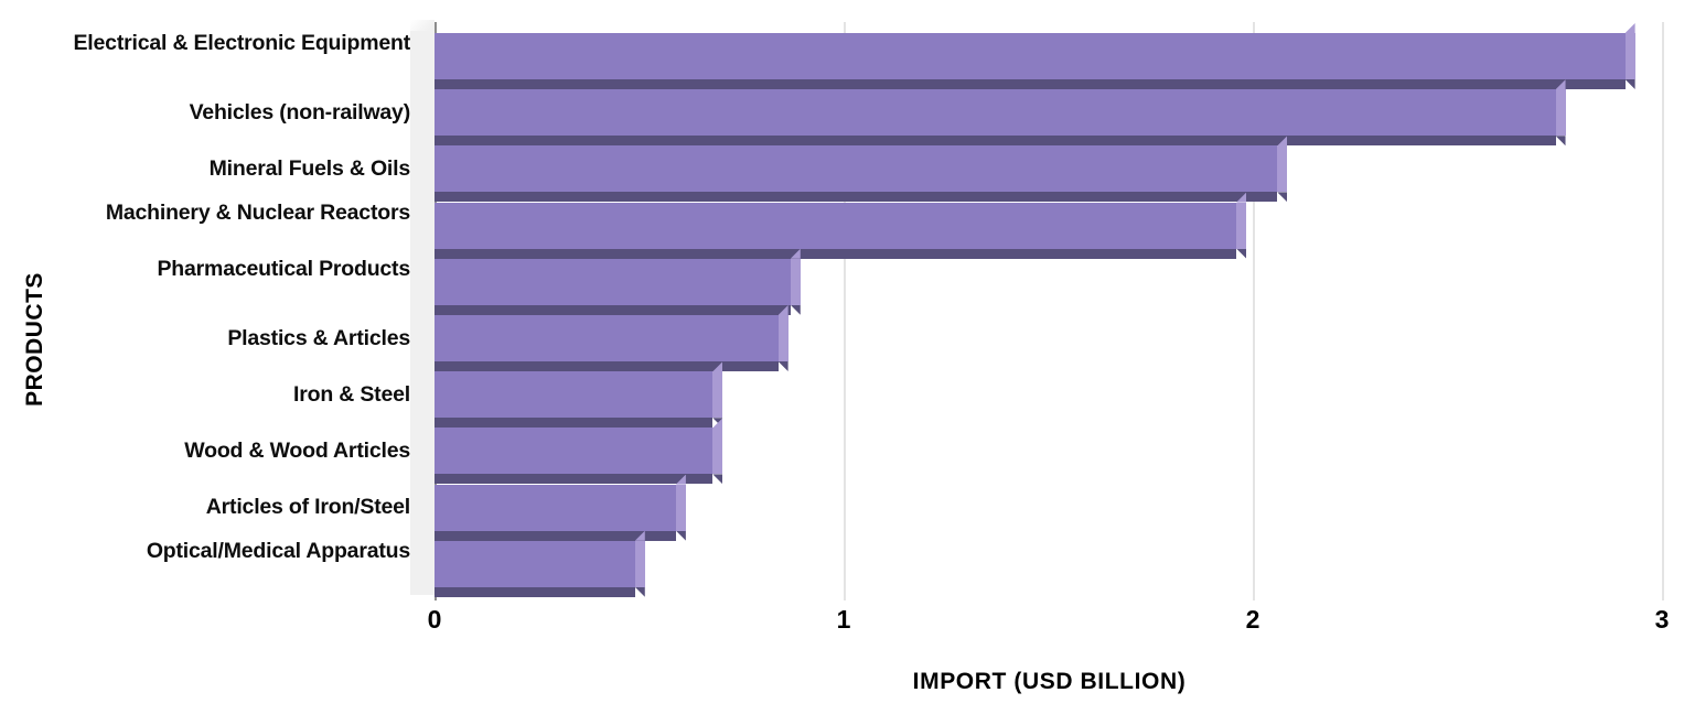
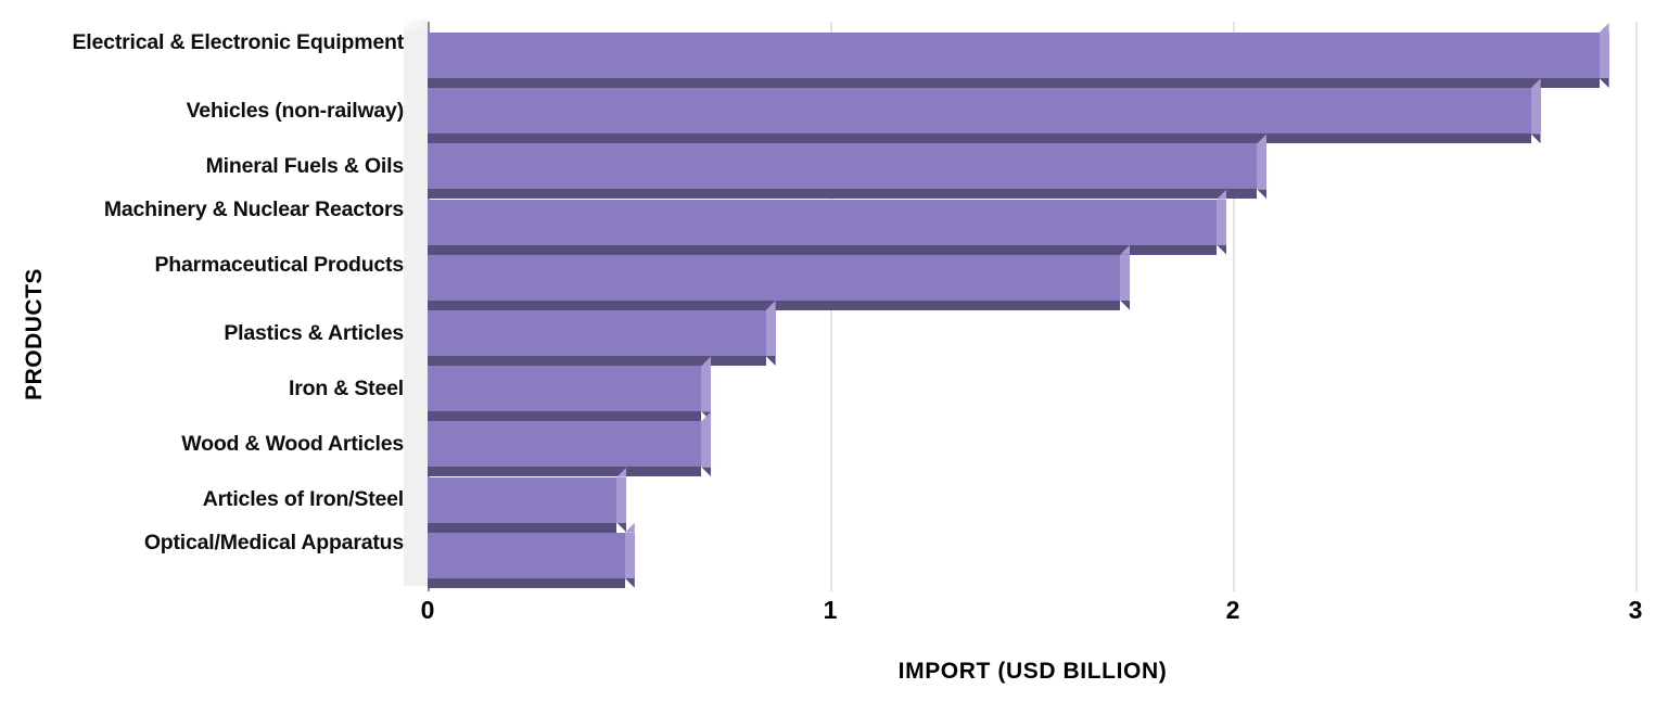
Pharmaceutical Products: 0.87 -> 1.72
Articles of Iron/Steel: 0.59 -> 0.47
